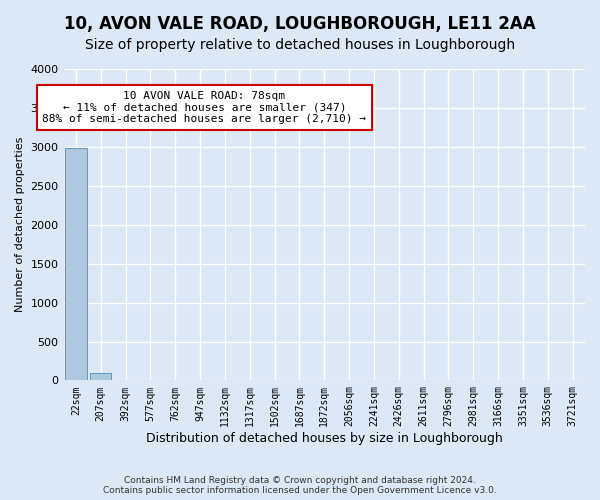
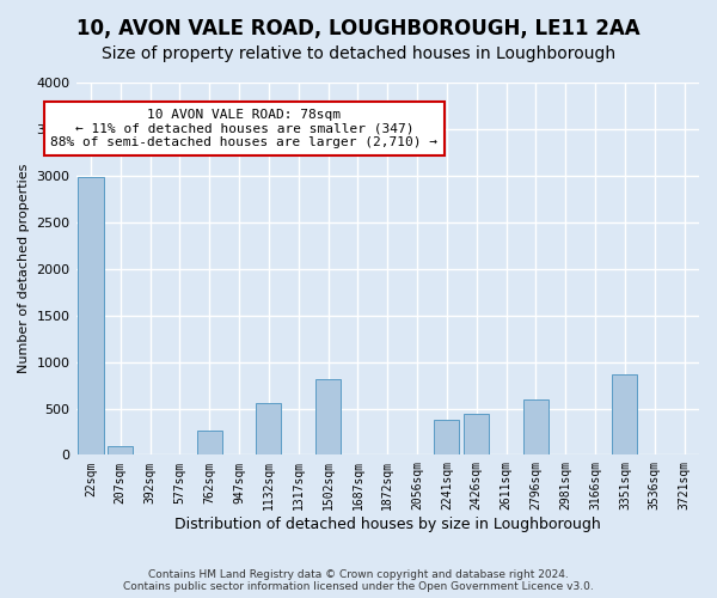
762sqm: 0 -> 260
1132sqm: 0 -> 560
1502sqm: 0 -> 820
2241sqm: 0 -> 380
2426sqm: 0 -> 440
2796sqm: 0 -> 600
3351sqm: 0 -> 860
